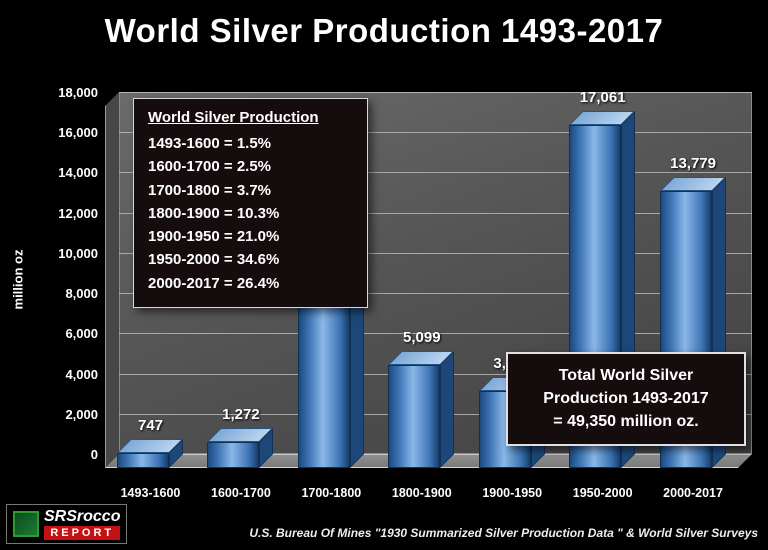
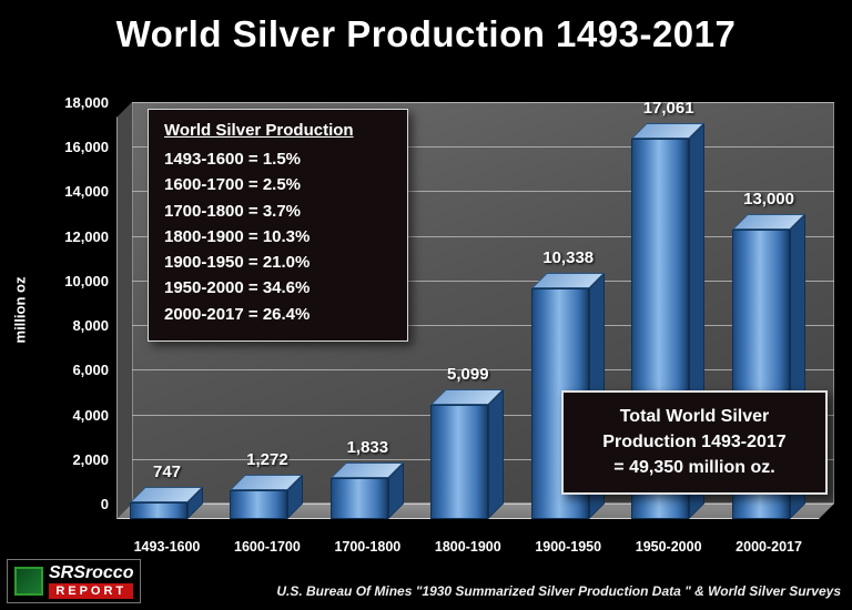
1700-1800: 8,677 -> 1,833
1900-1950: 3,836 -> 10,338
2000-2017: 13,779 -> 13,000
